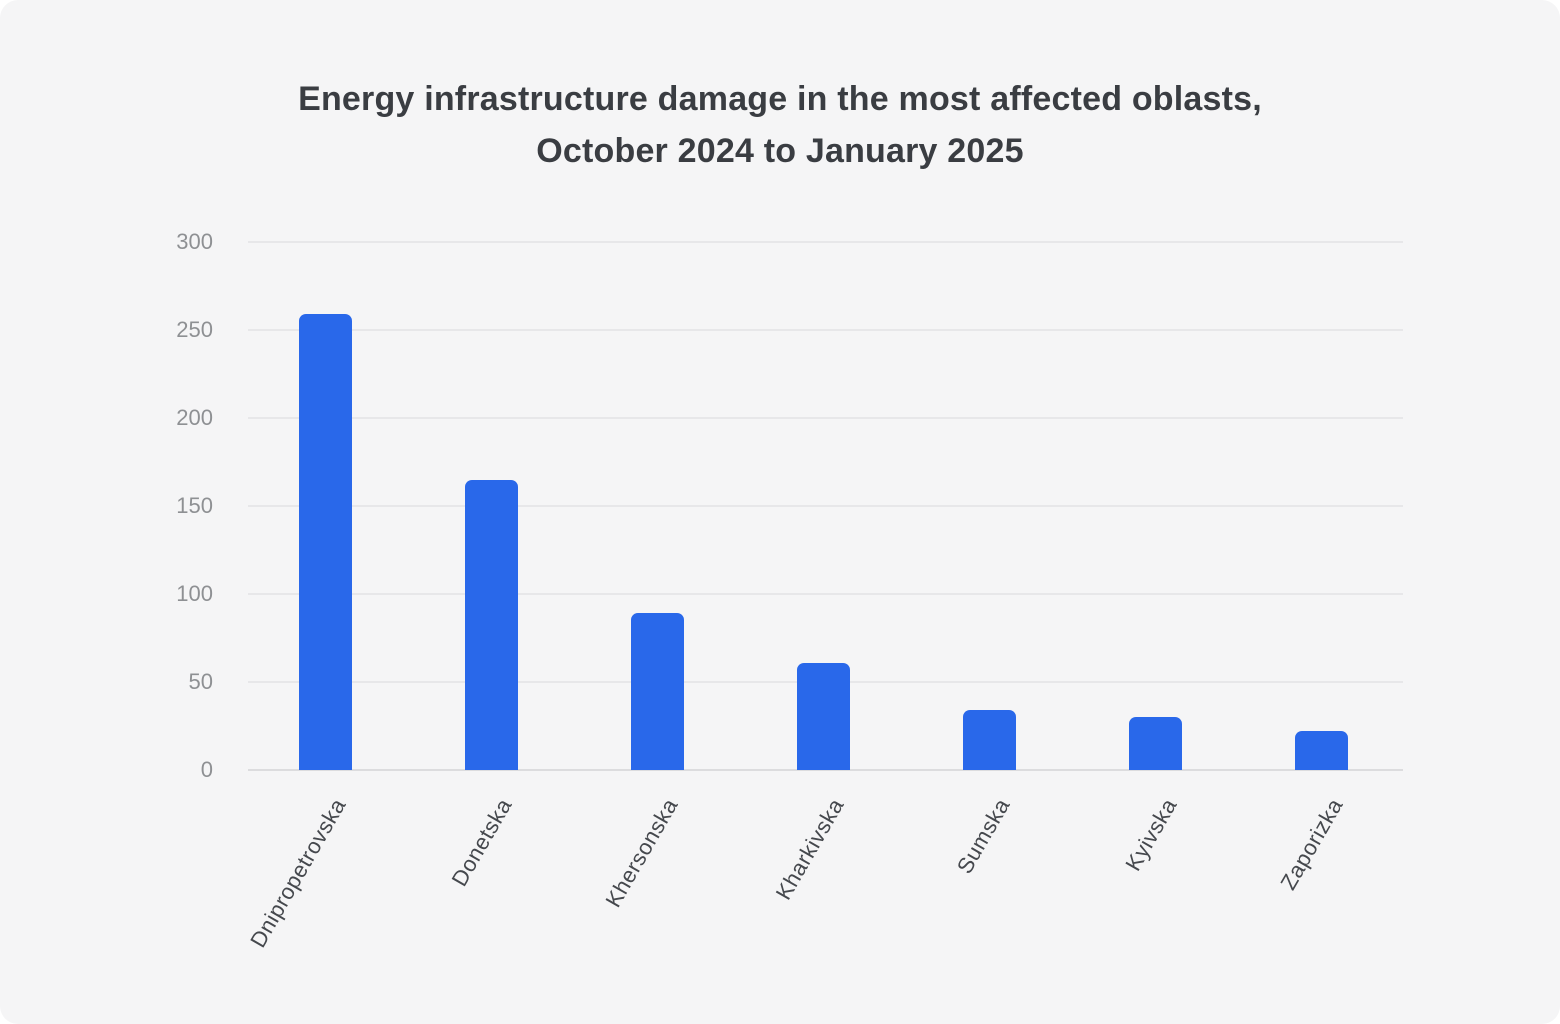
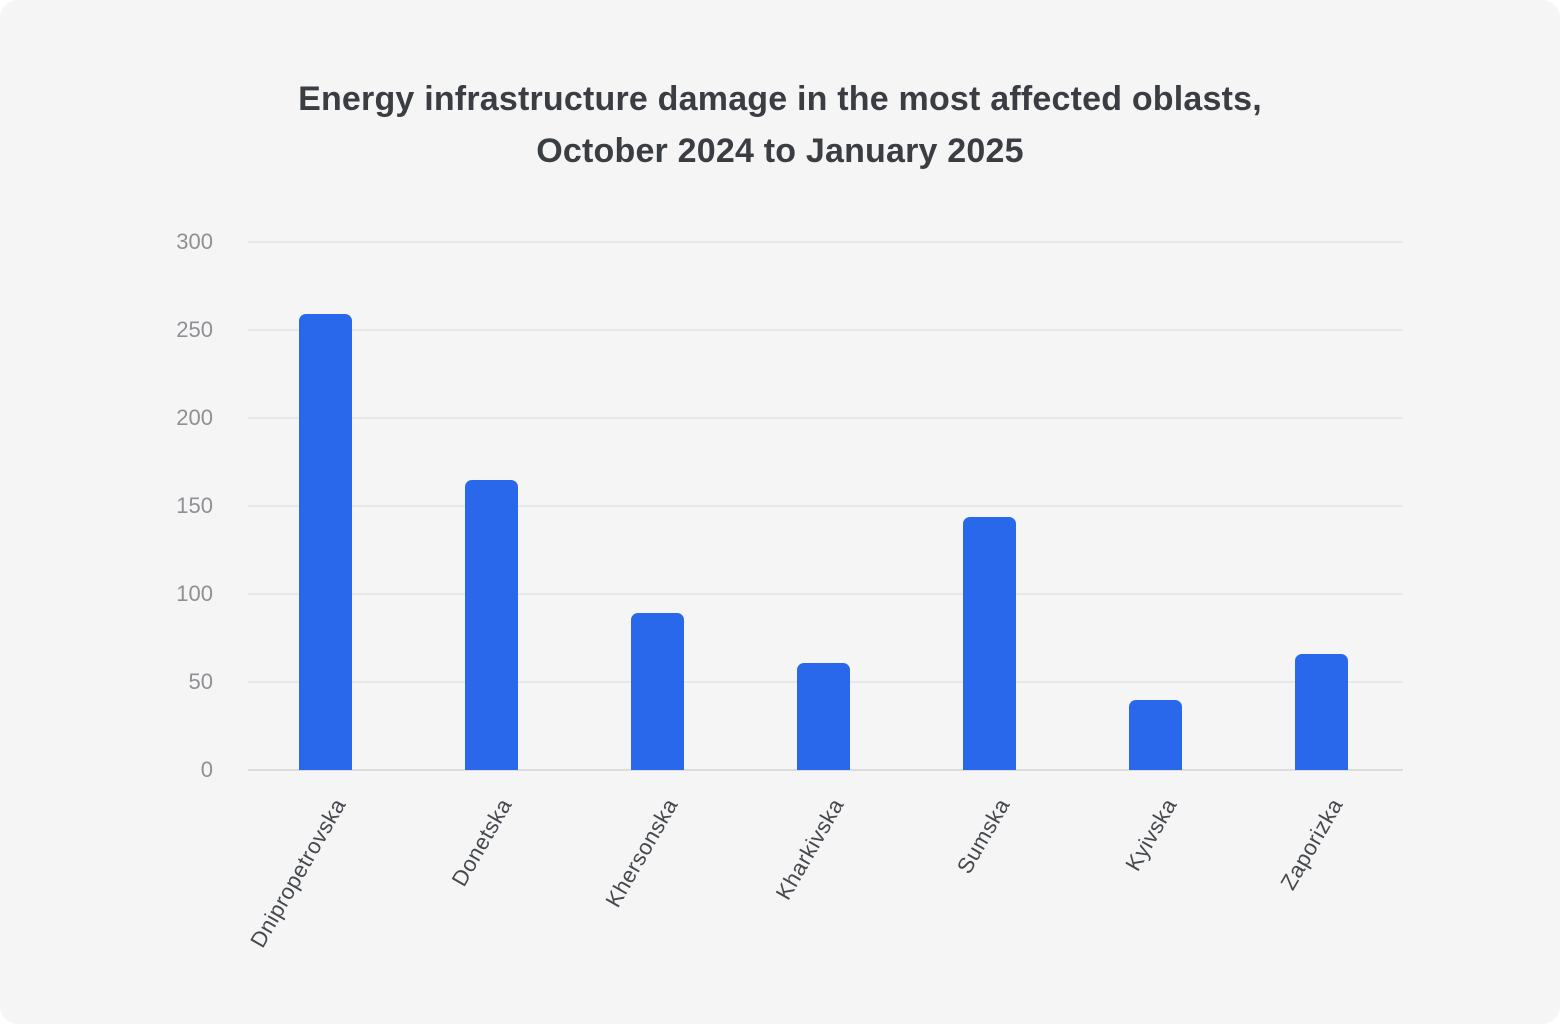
Sumska: 34 -> 144
Kyivska: 30 -> 40
Zaporizka: 22 -> 66
